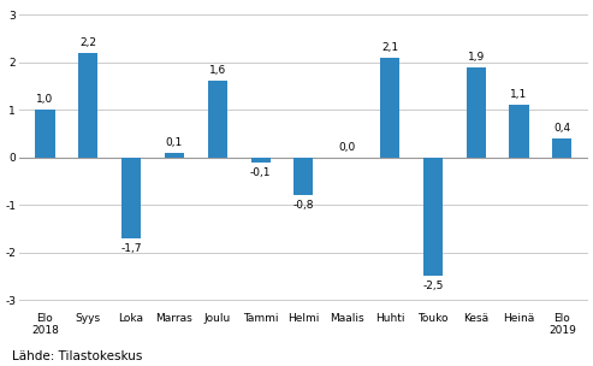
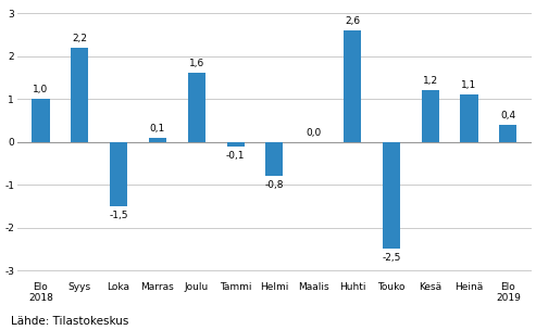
Loka: -1,7 -> -1,5
Huhti: 2,1 -> 2,6
Kesä: 1,9 -> 1,2
